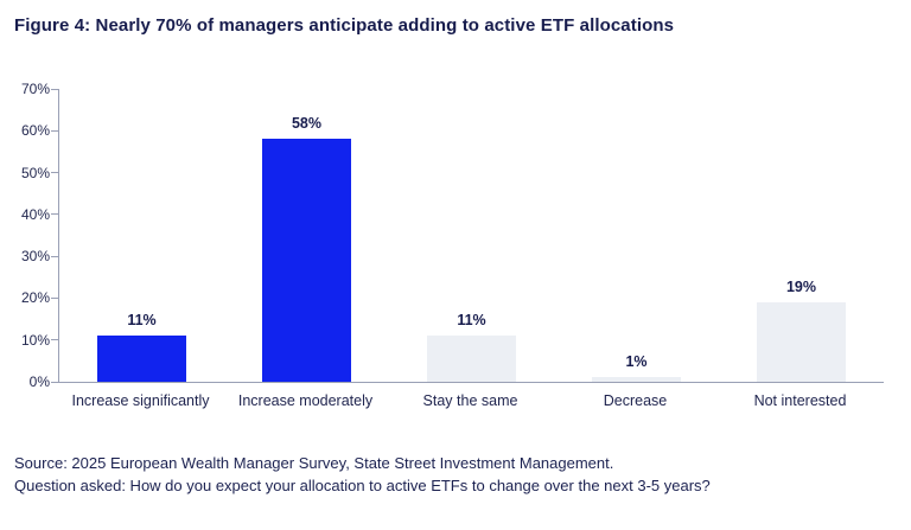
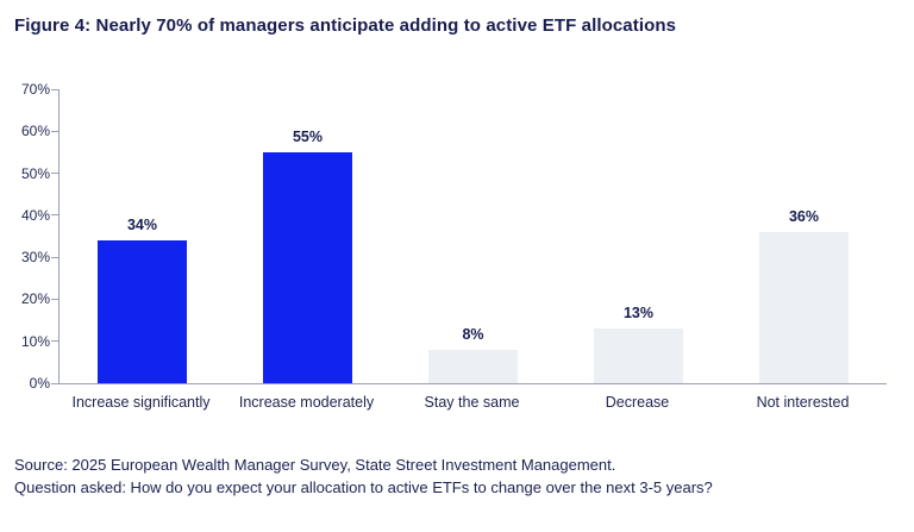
Increase significantly: 11% -> 34%
Increase moderately: 58% -> 55%
Stay the same: 11% -> 8%
Decrease: 1% -> 13%
Not interested: 19% -> 36%
